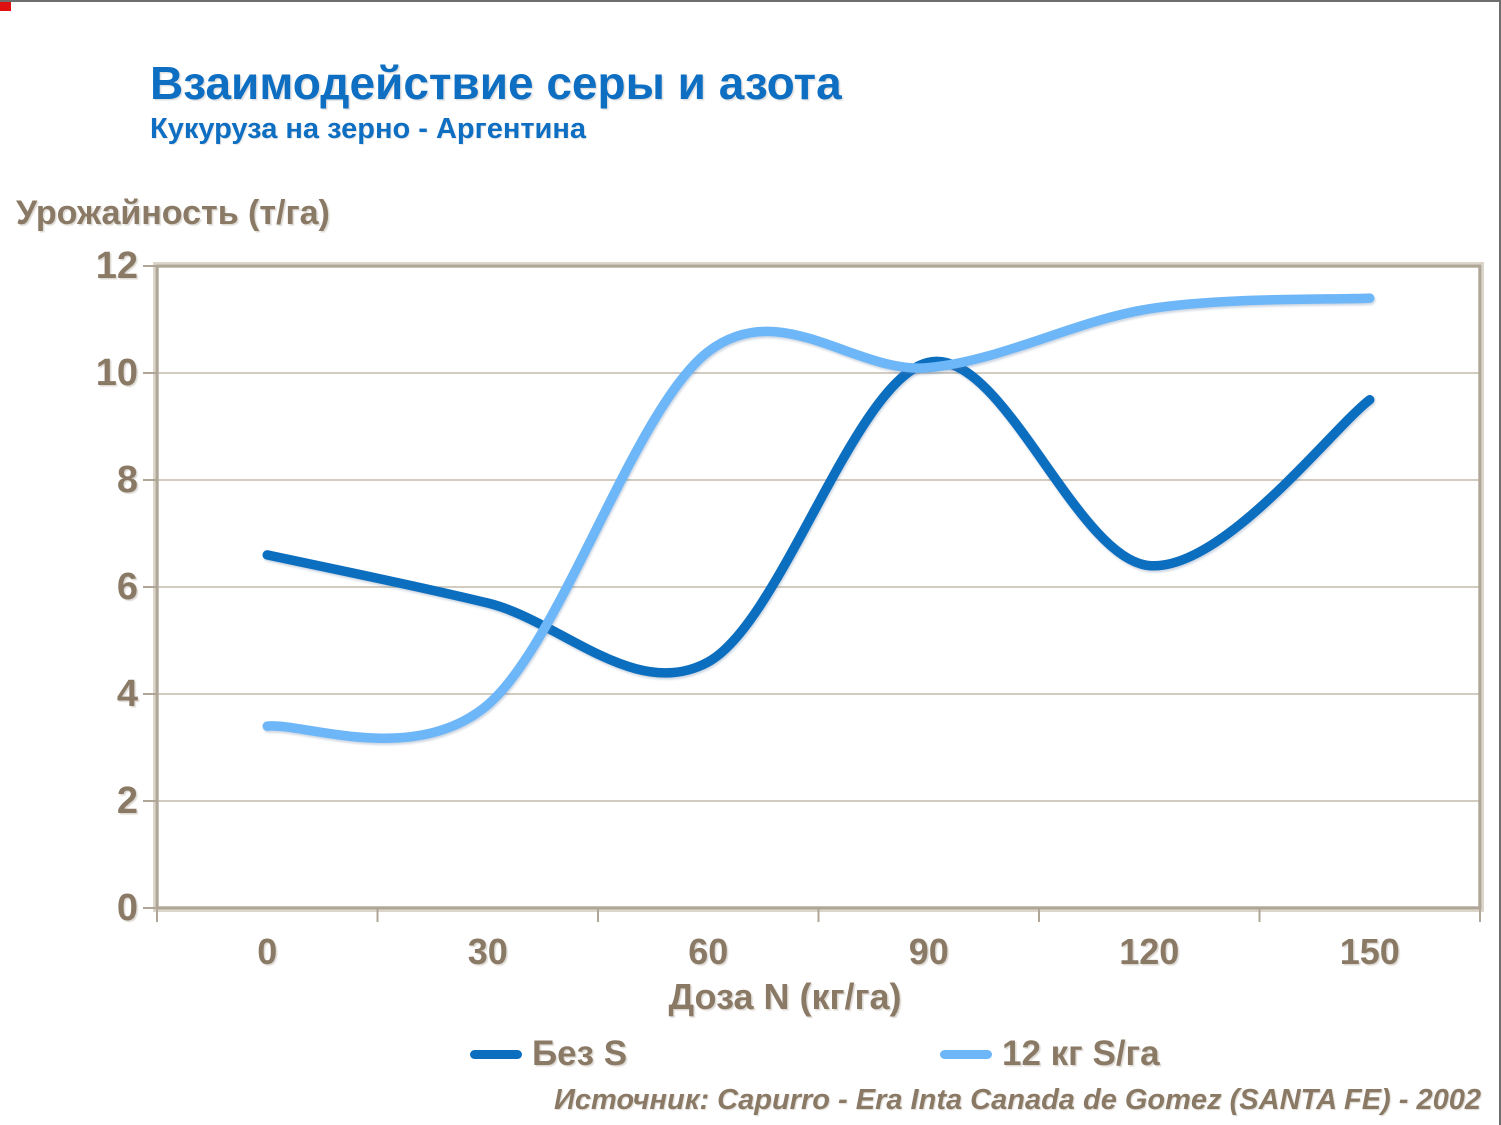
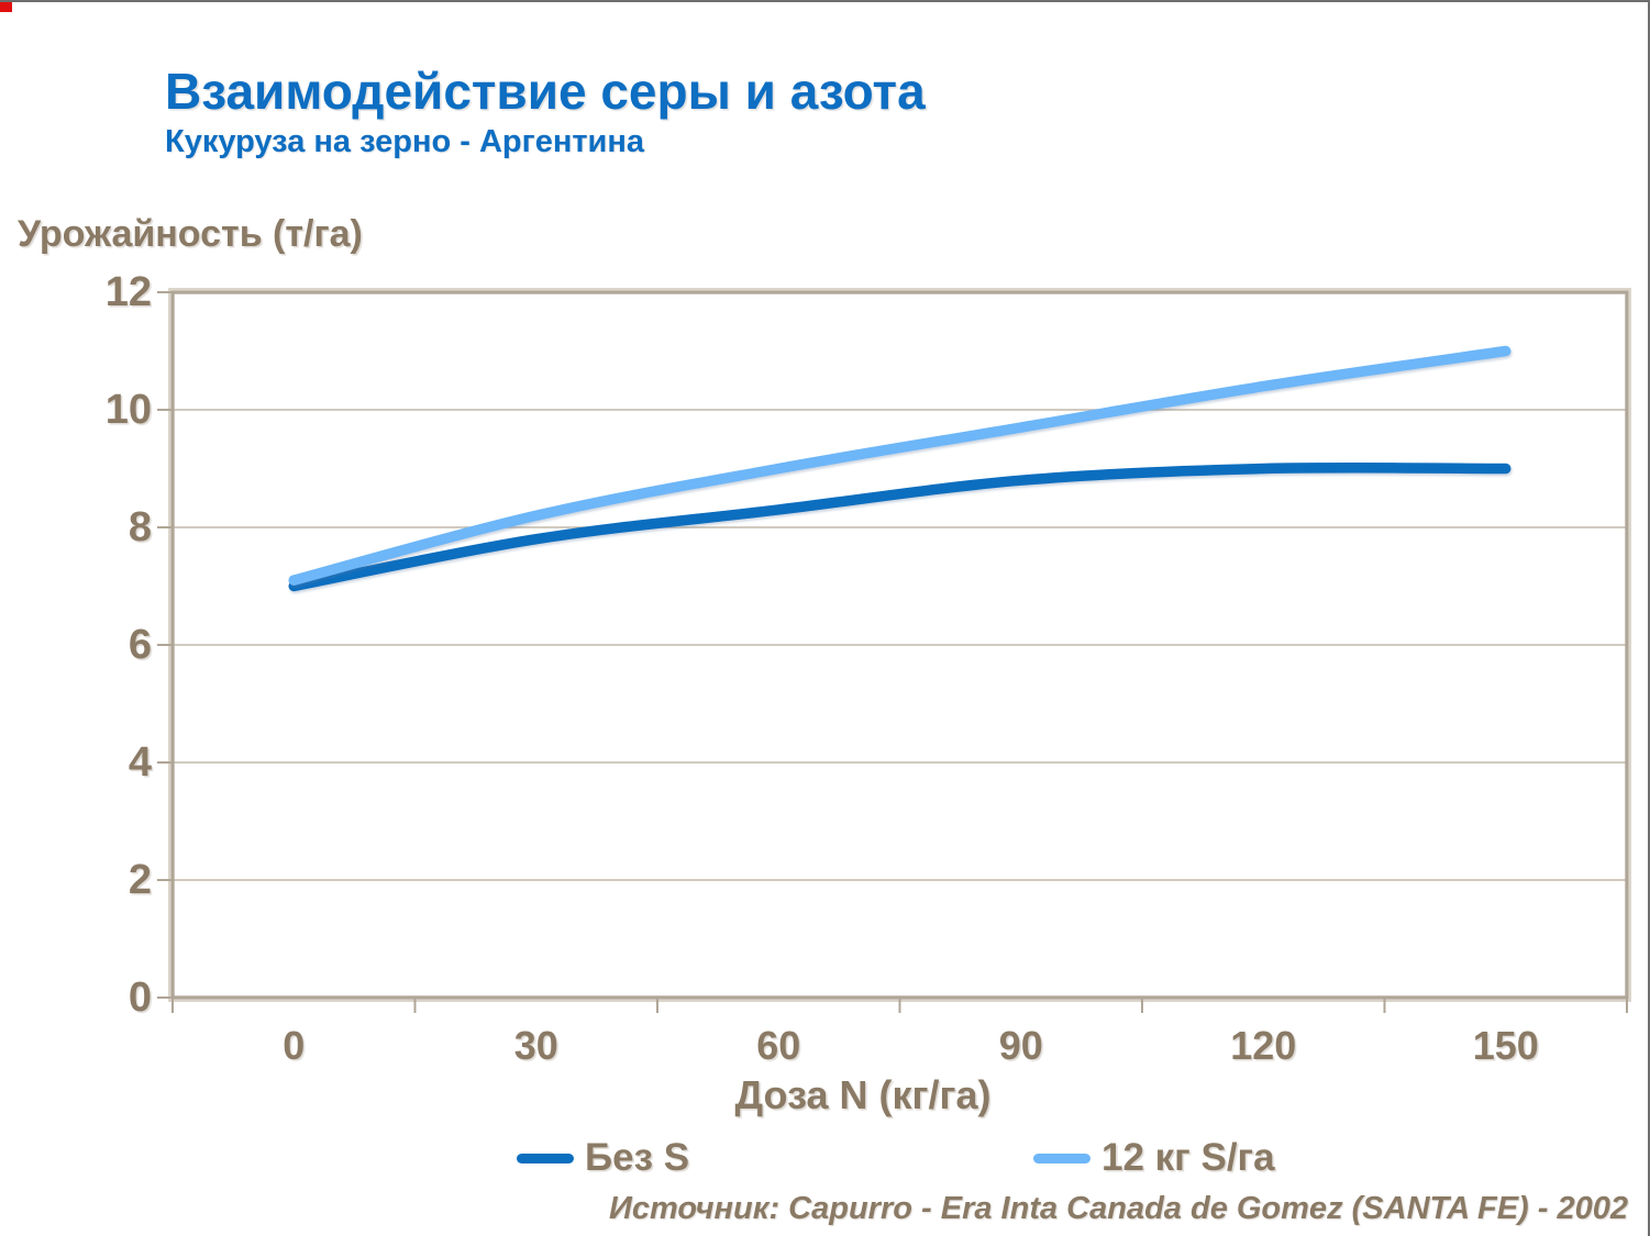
Без S/0: 6.6 -> 7.0
12 кг S/га/0: 3.4 -> 7.1
Без S/30: 5.7 -> 7.8
12 кг S/га/30: 3.8 -> 8.2
Без S/60: 4.6 -> 8.3
12 кг S/га/60: 10.4 -> 9.0
Без S/90: 10.2 -> 8.8
12 кг S/га/90: 10.1 -> 9.7
Без S/120: 6.4 -> 9.0
12 кг S/га/120: 11.2 -> 10.4
Без S/150: 9.5 -> 9.0
12 кг S/га/150: 11.4 -> 11.0
